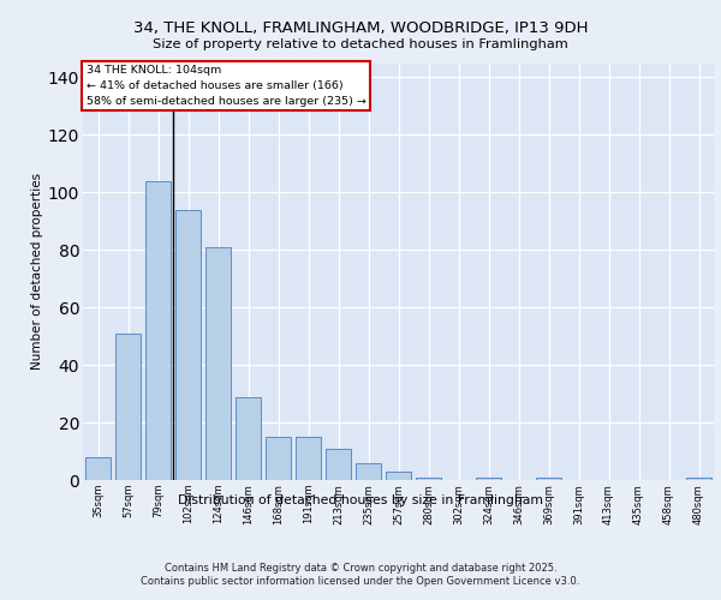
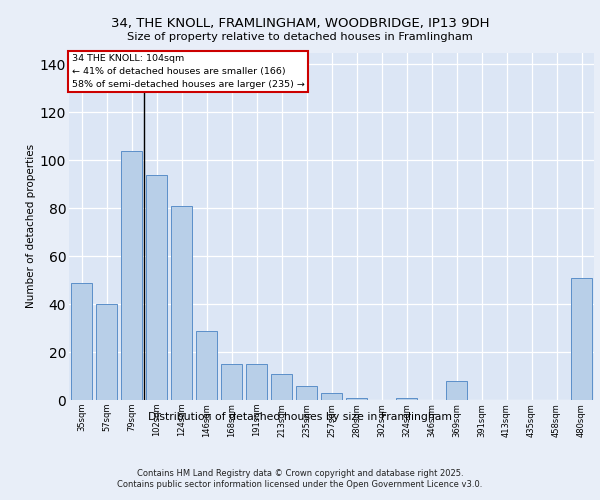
35sqm: 8 -> 49
57sqm: 51 -> 40
369sqm: 1 -> 8
480sqm: 1 -> 51
